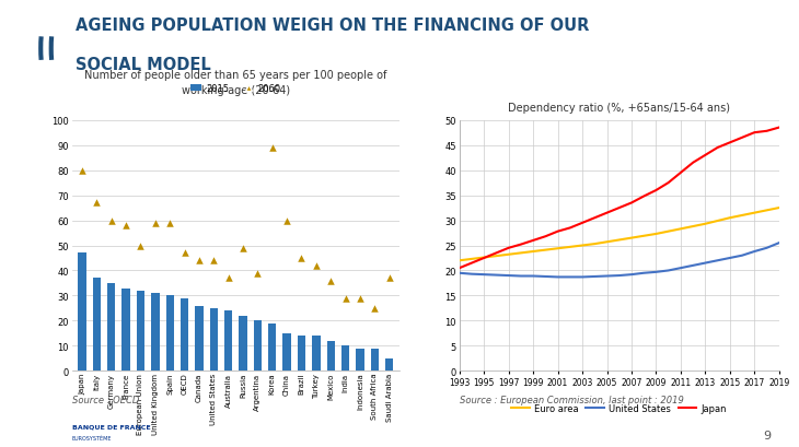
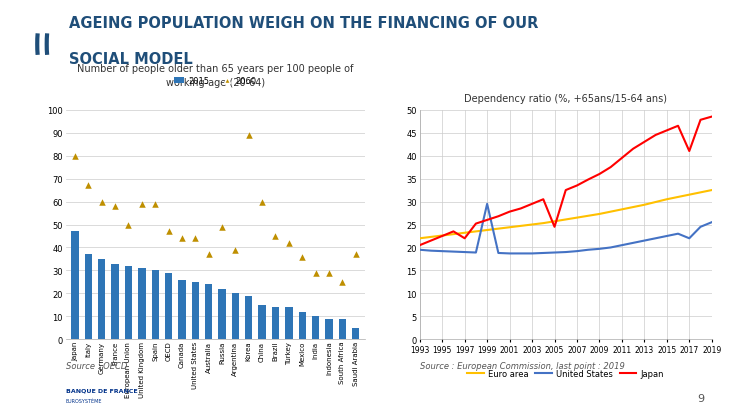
Dependency ratio (%, +65ans/15-64 ans)/Japan/1997: 24.5 -> 22.0
Dependency ratio (%, +65ans/15-64 ans)/United States/1999: 18.9 -> 29.5
Dependency ratio (%, +65ans/15-64 ans)/Japan/2005: 31.5 -> 24.5
Dependency ratio (%, +65ans/15-64 ans)/United States/2017: 23.8 -> 22.0
Dependency ratio (%, +65ans/15-64 ans)/Japan/2017: 47.5 -> 41.0
